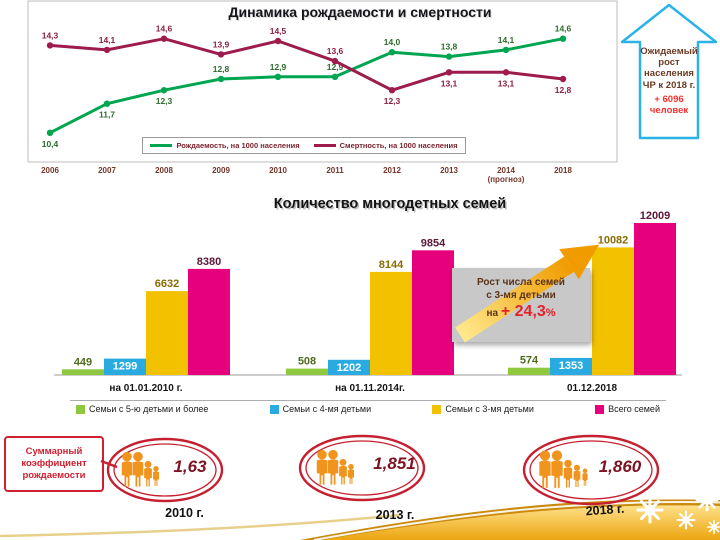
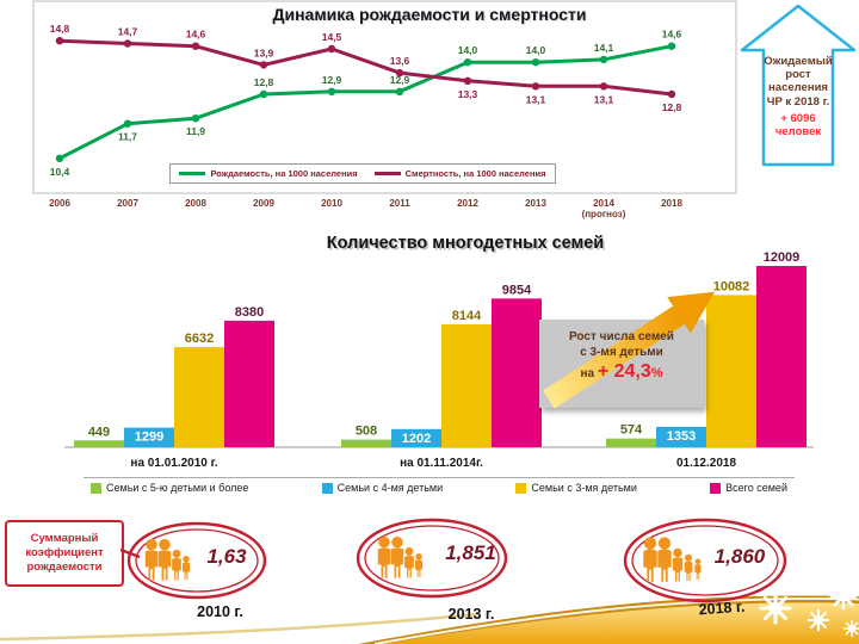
Динамика рождаемости и смертности/Смертность, на 1000 населения/2006: 14,3 -> 14,8
Динамика рождаемости и смертности/Смертность, на 1000 населения/2007: 14,1 -> 14,7
Динамика рождаемости и смертности/Рождаемость, на 1000 населения/2008: 12,3 -> 11,9
Динамика рождаемости и смертности/Смертность, на 1000 населения/2012: 12,3 -> 13,3
Динамика рождаемости и смертности/Рождаемость, на 1000 населения/2013: 13,8 -> 14,0
